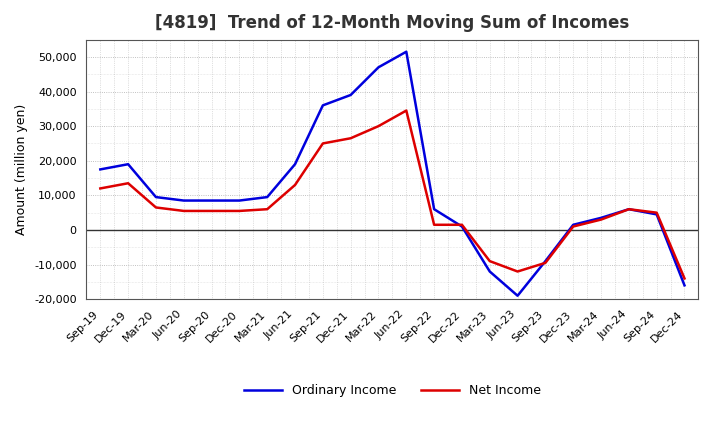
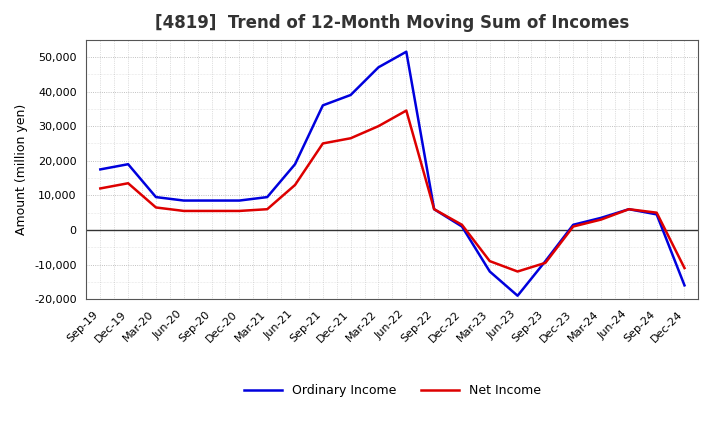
Net Income/Sep-22: 1,500 -> 6,000
Net Income/Dec-24: -14,000 -> -11,000
